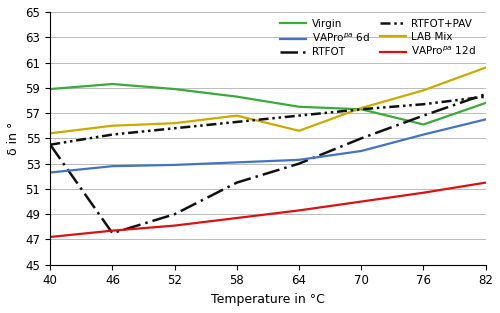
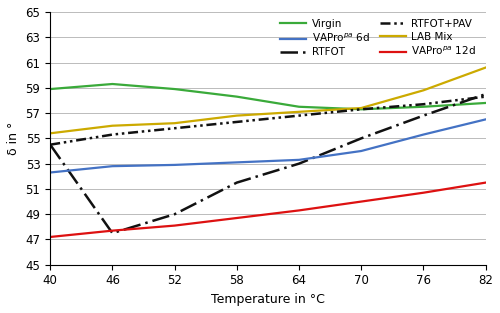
LAB Mix/64: 55.6 -> 57.1
Virgin/76: 56.1 -> 57.5
